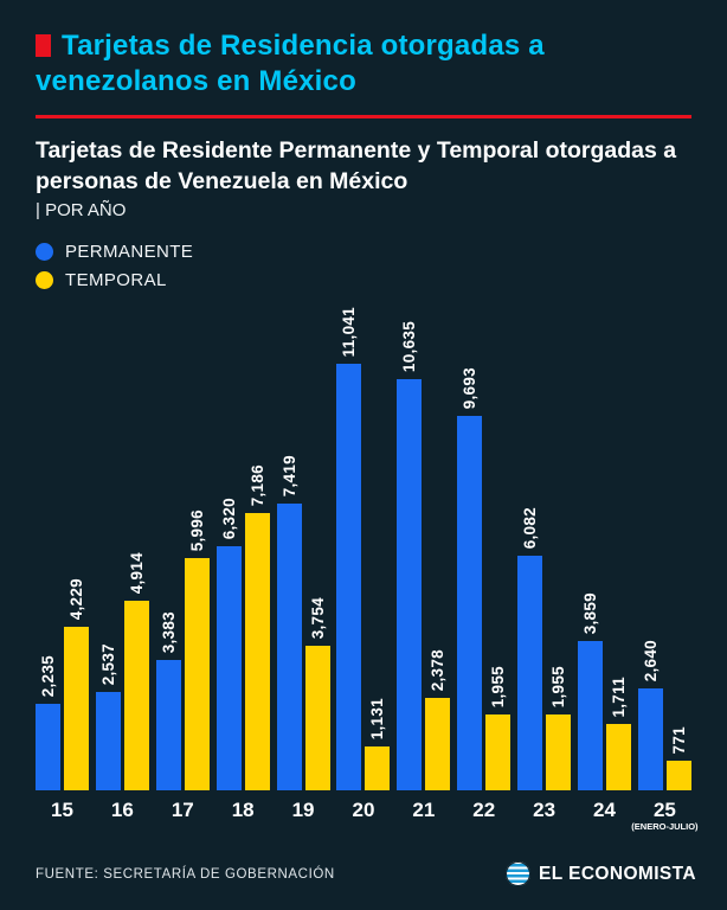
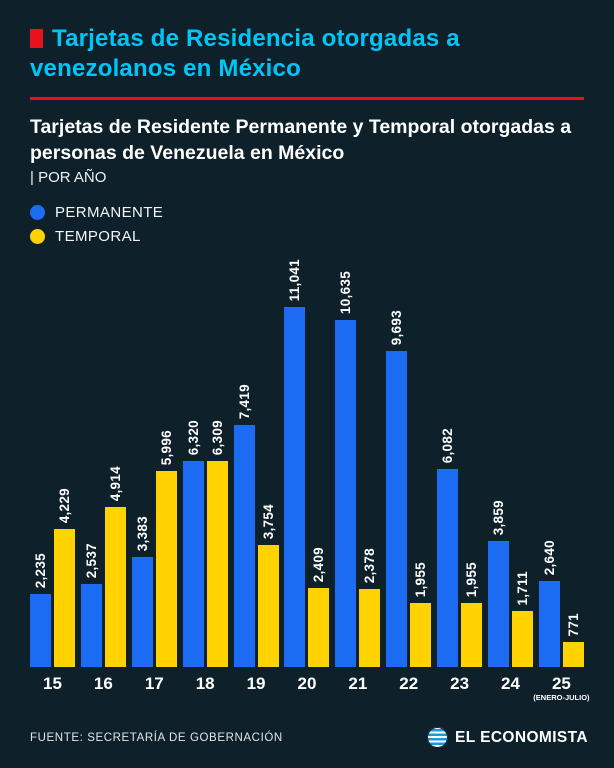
TEMPORAL/18: 7,186 -> 6,309
TEMPORAL/20: 1,131 -> 2,409
